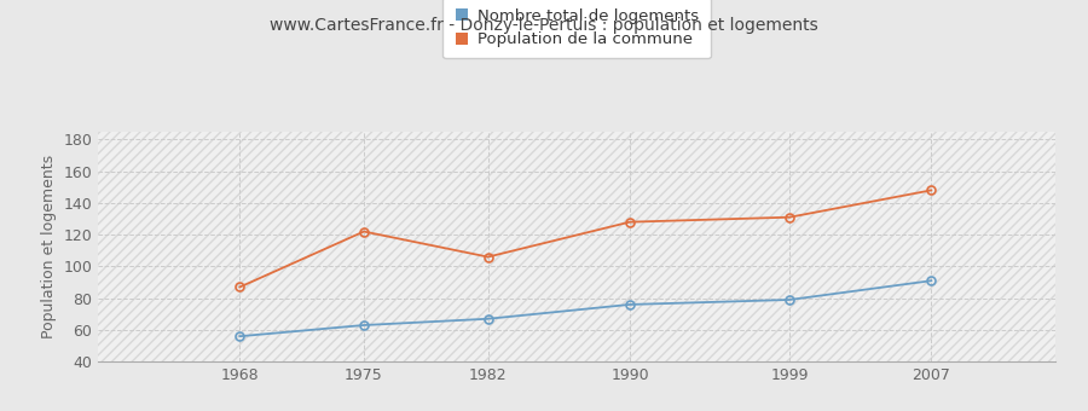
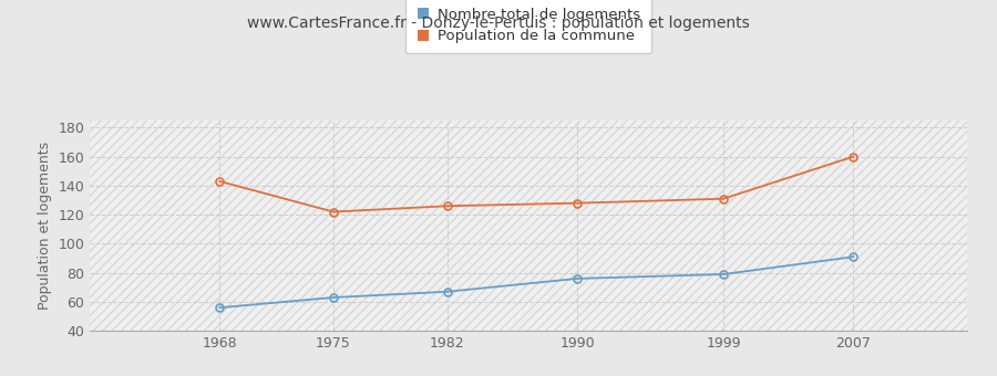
Population de la commune/1968: 87 -> 143
Population de la commune/1982: 106 -> 126
Population de la commune/2007: 148 -> 160
